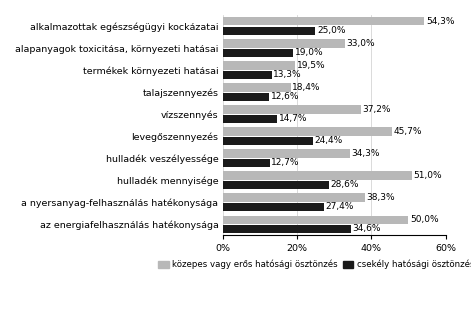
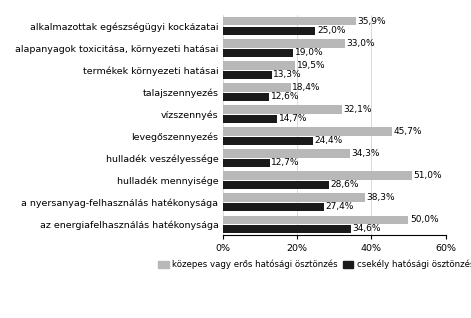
közepes vagy erős hatósági ösztönzés/alkalmazottak egészségügyi kockázatai: 54,3% -> 35,9%
közepes vagy erős hatósági ösztönzés/vízszennyés: 37,2% -> 32,1%
